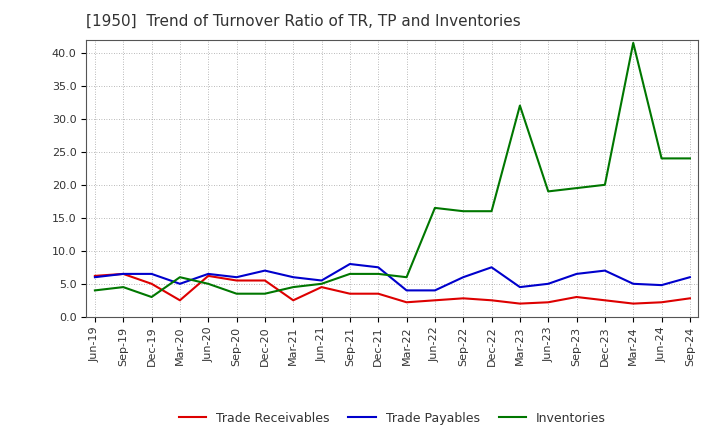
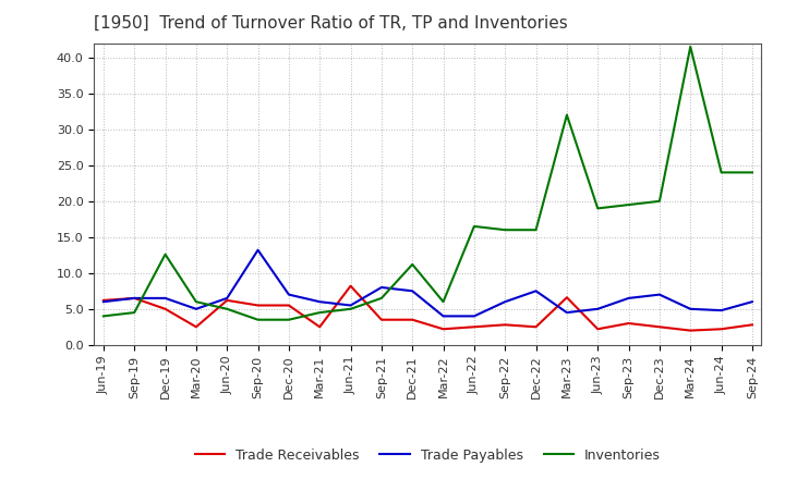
Inventories/Dec-19: 3.0 -> 12.6
Trade Payables/Sep-20: 6.0 -> 13.2
Trade Receivables/Jun-21: 4.5 -> 8.2
Inventories/Dec-21: 6.5 -> 11.2
Trade Receivables/Mar-23: 2.0 -> 6.6
